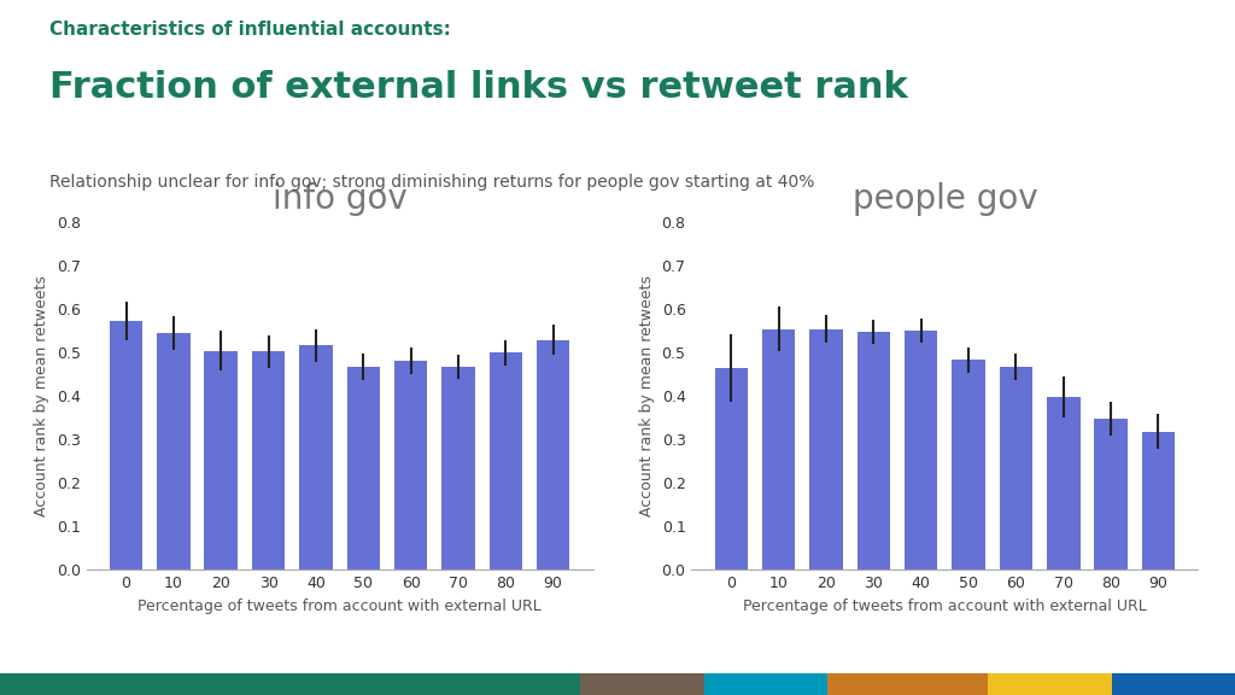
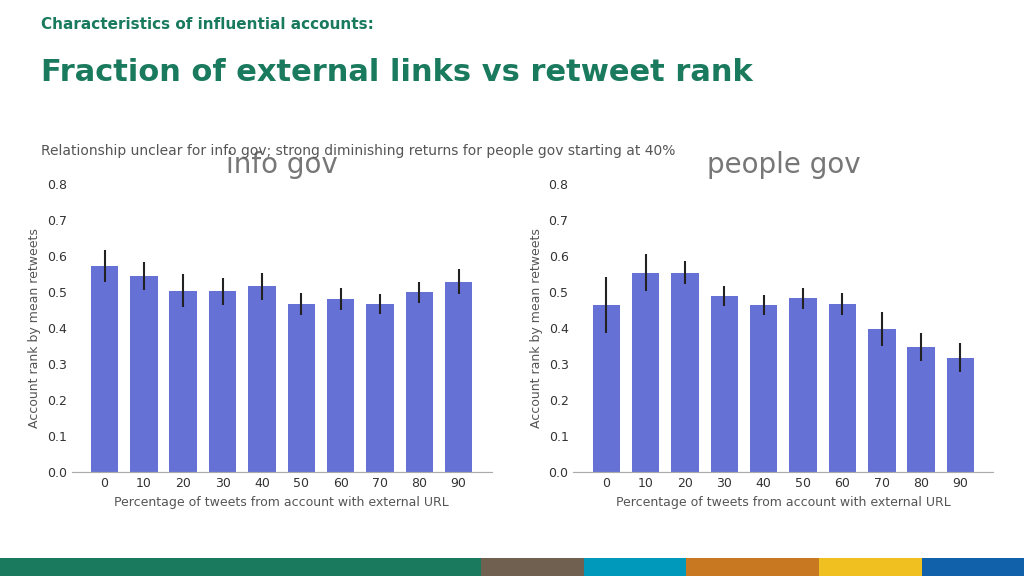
people gov/30: 0.548 -> 0.490
people gov/40: 0.552 -> 0.465
